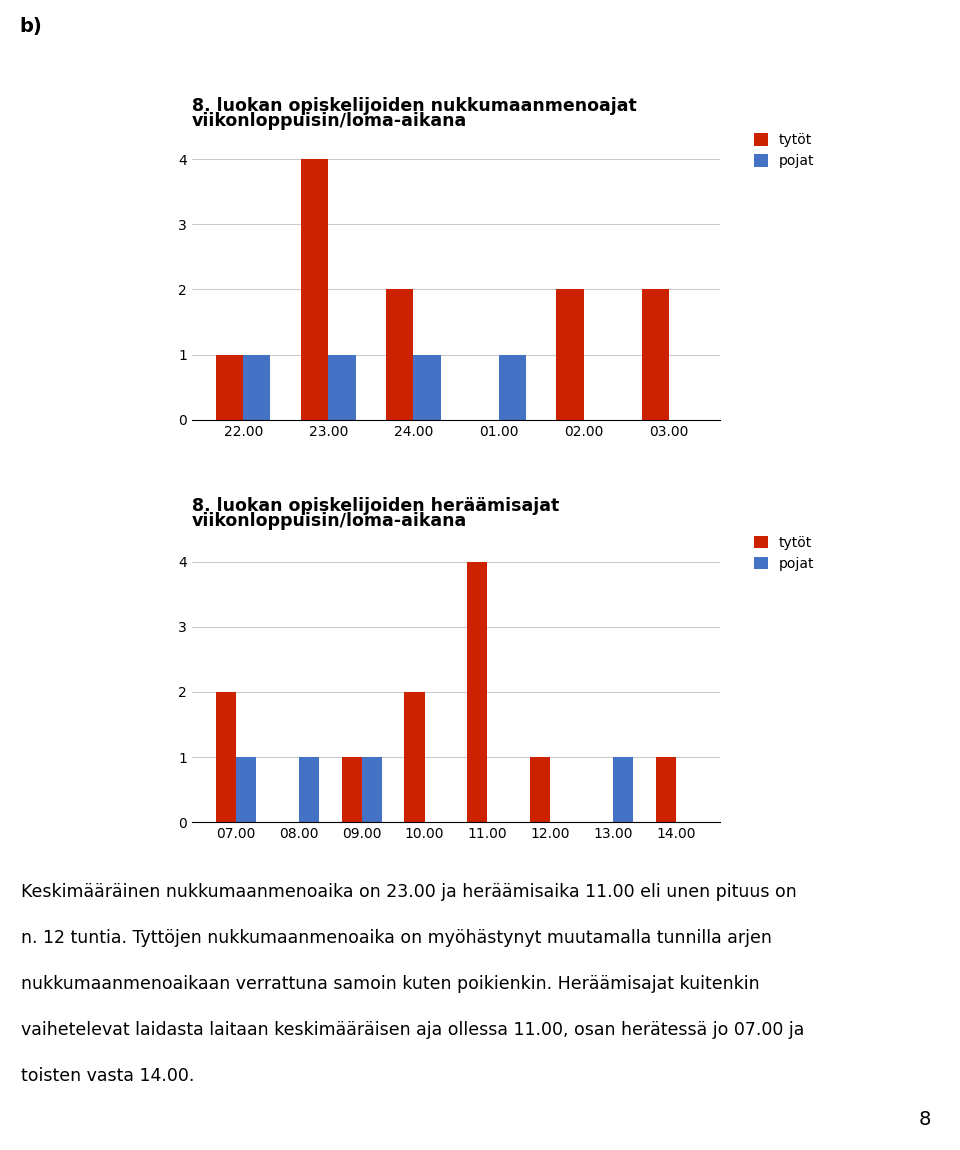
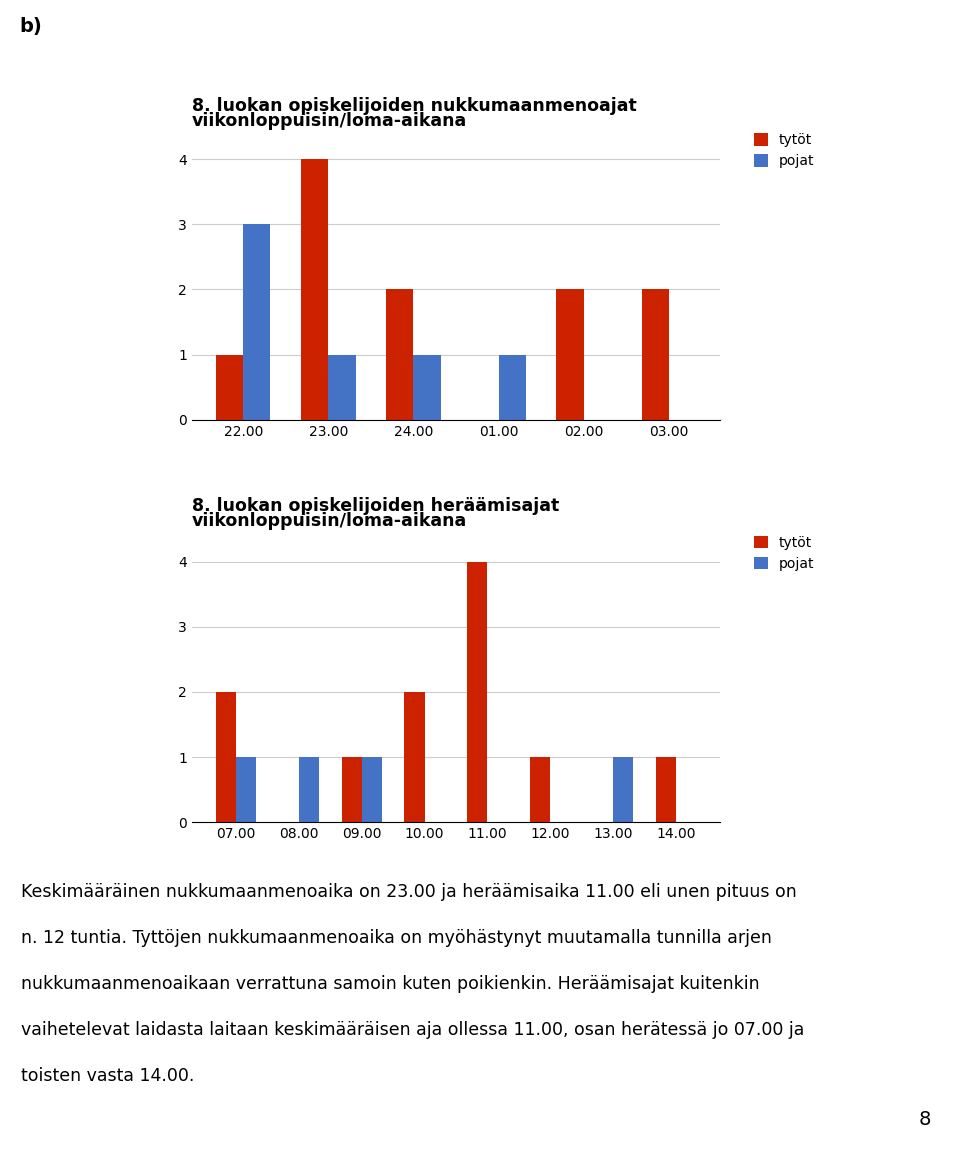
pojat/22.00: 1 -> 3
